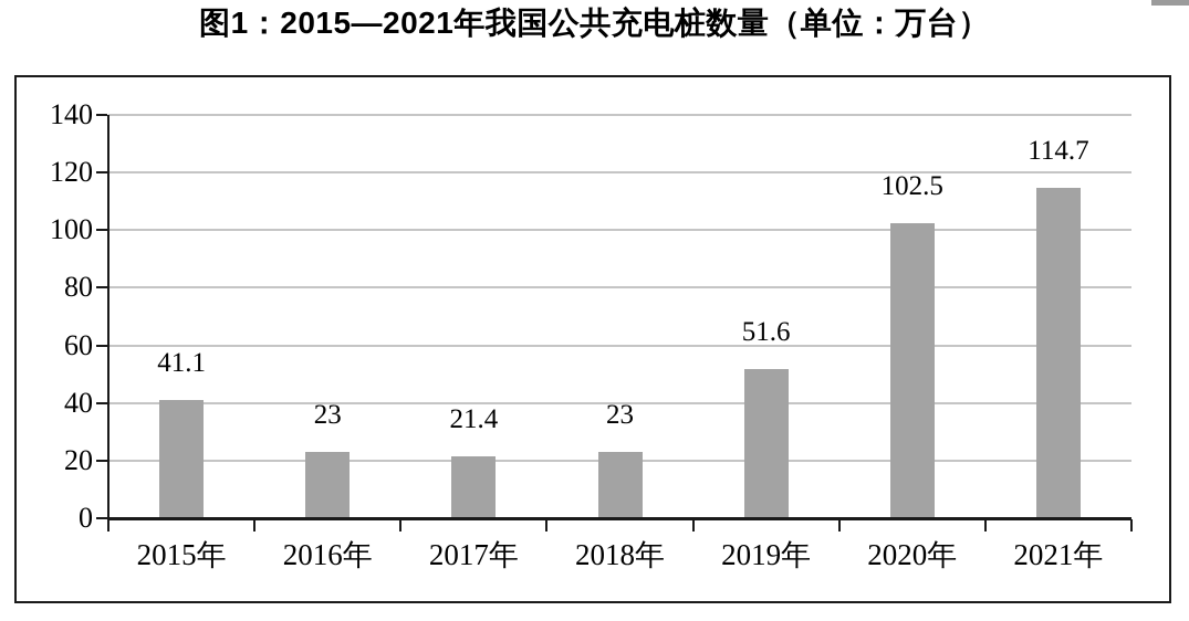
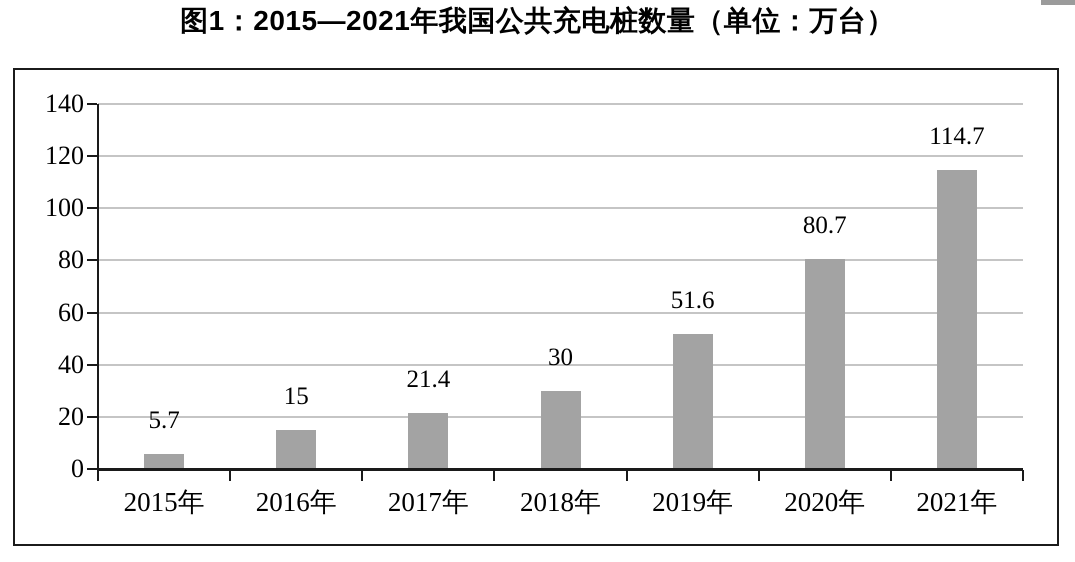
2015年: 41.1 -> 5.7
2016年: 23 -> 15
2018年: 23 -> 30
2020年: 102.5 -> 80.7
